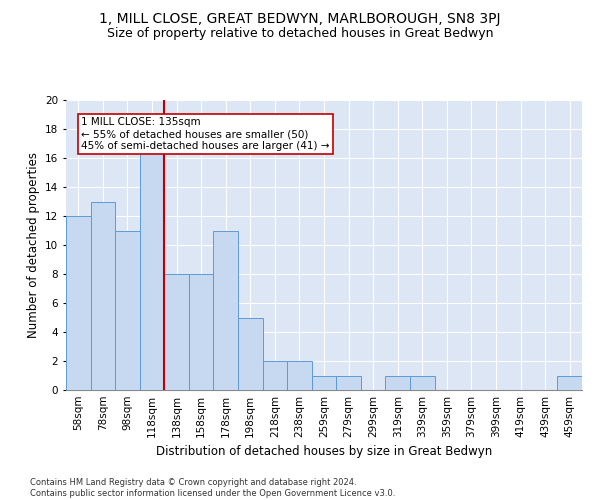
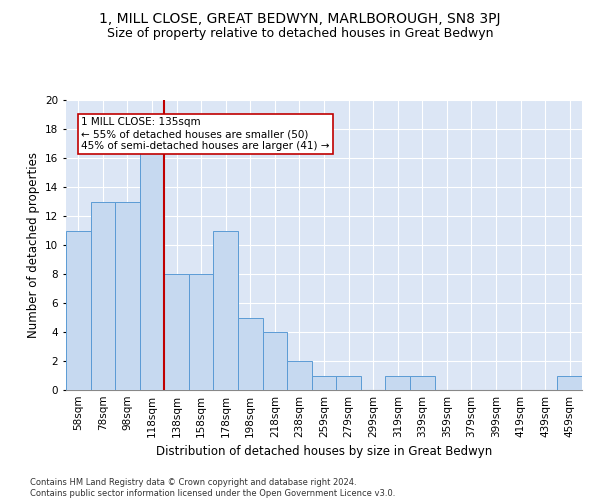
58sqm: 12 -> 11
98sqm: 11 -> 13
218sqm: 2 -> 4
